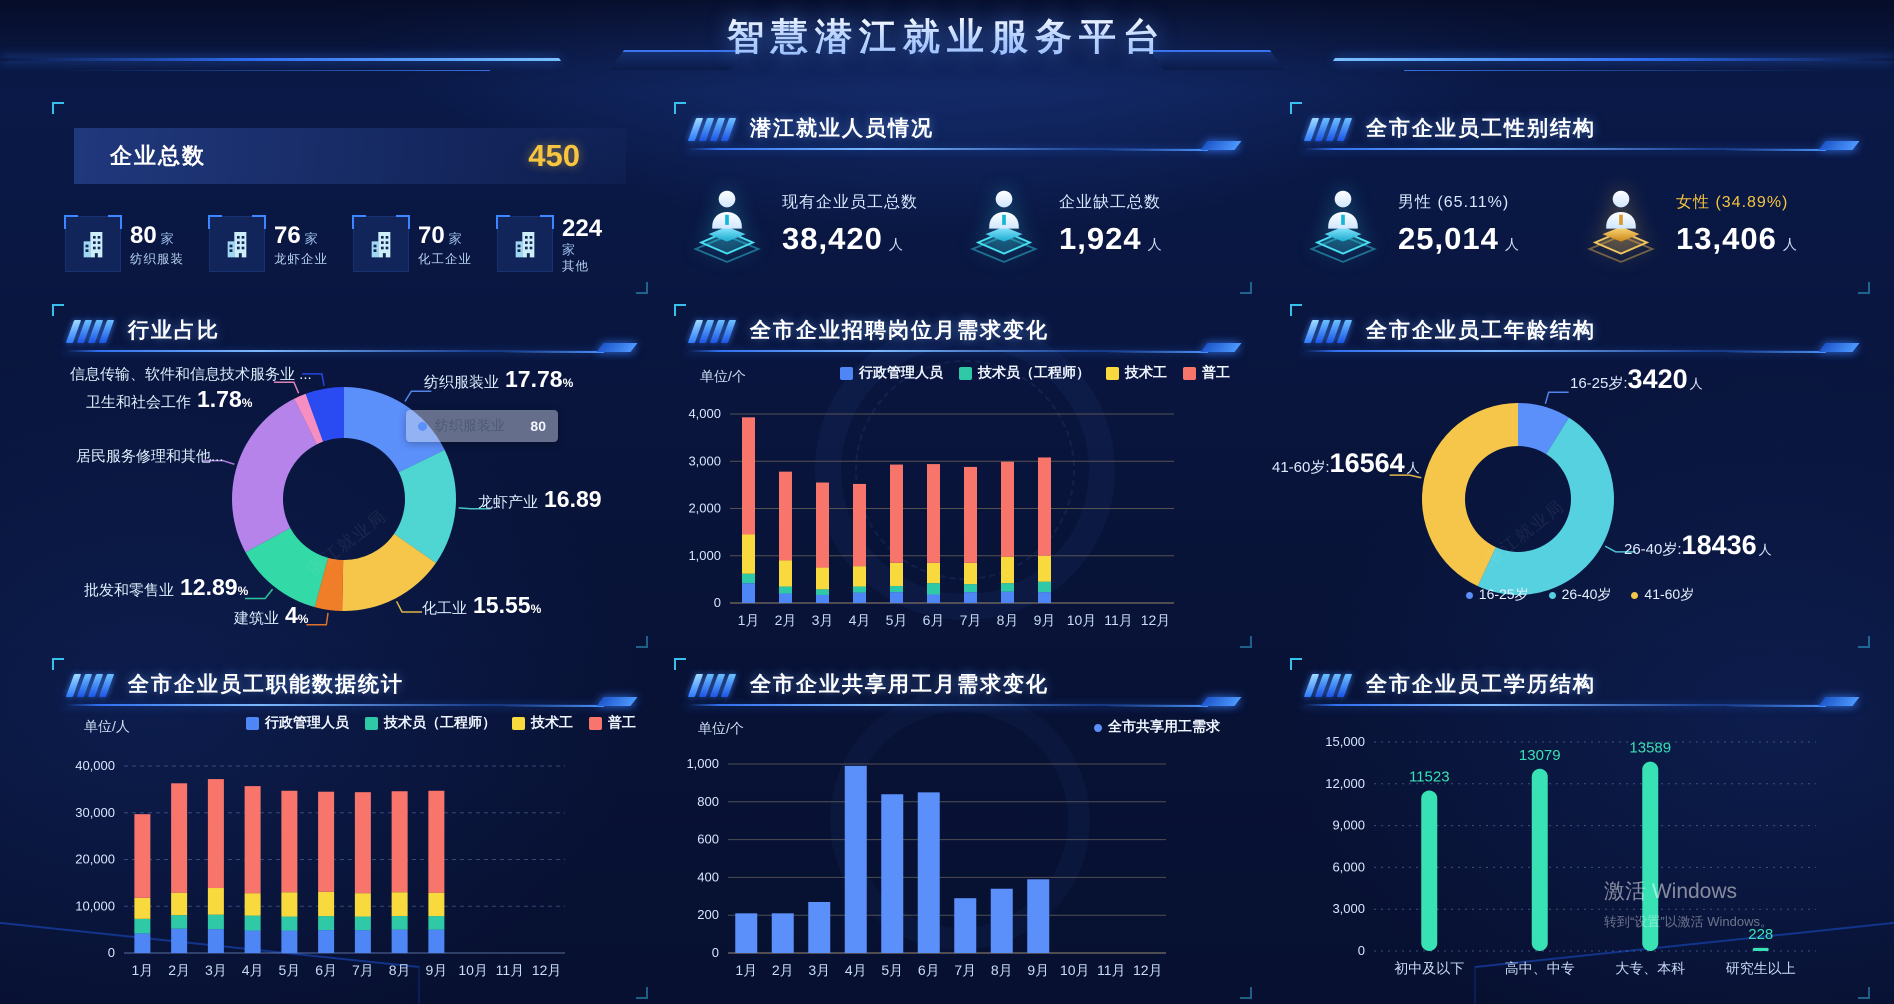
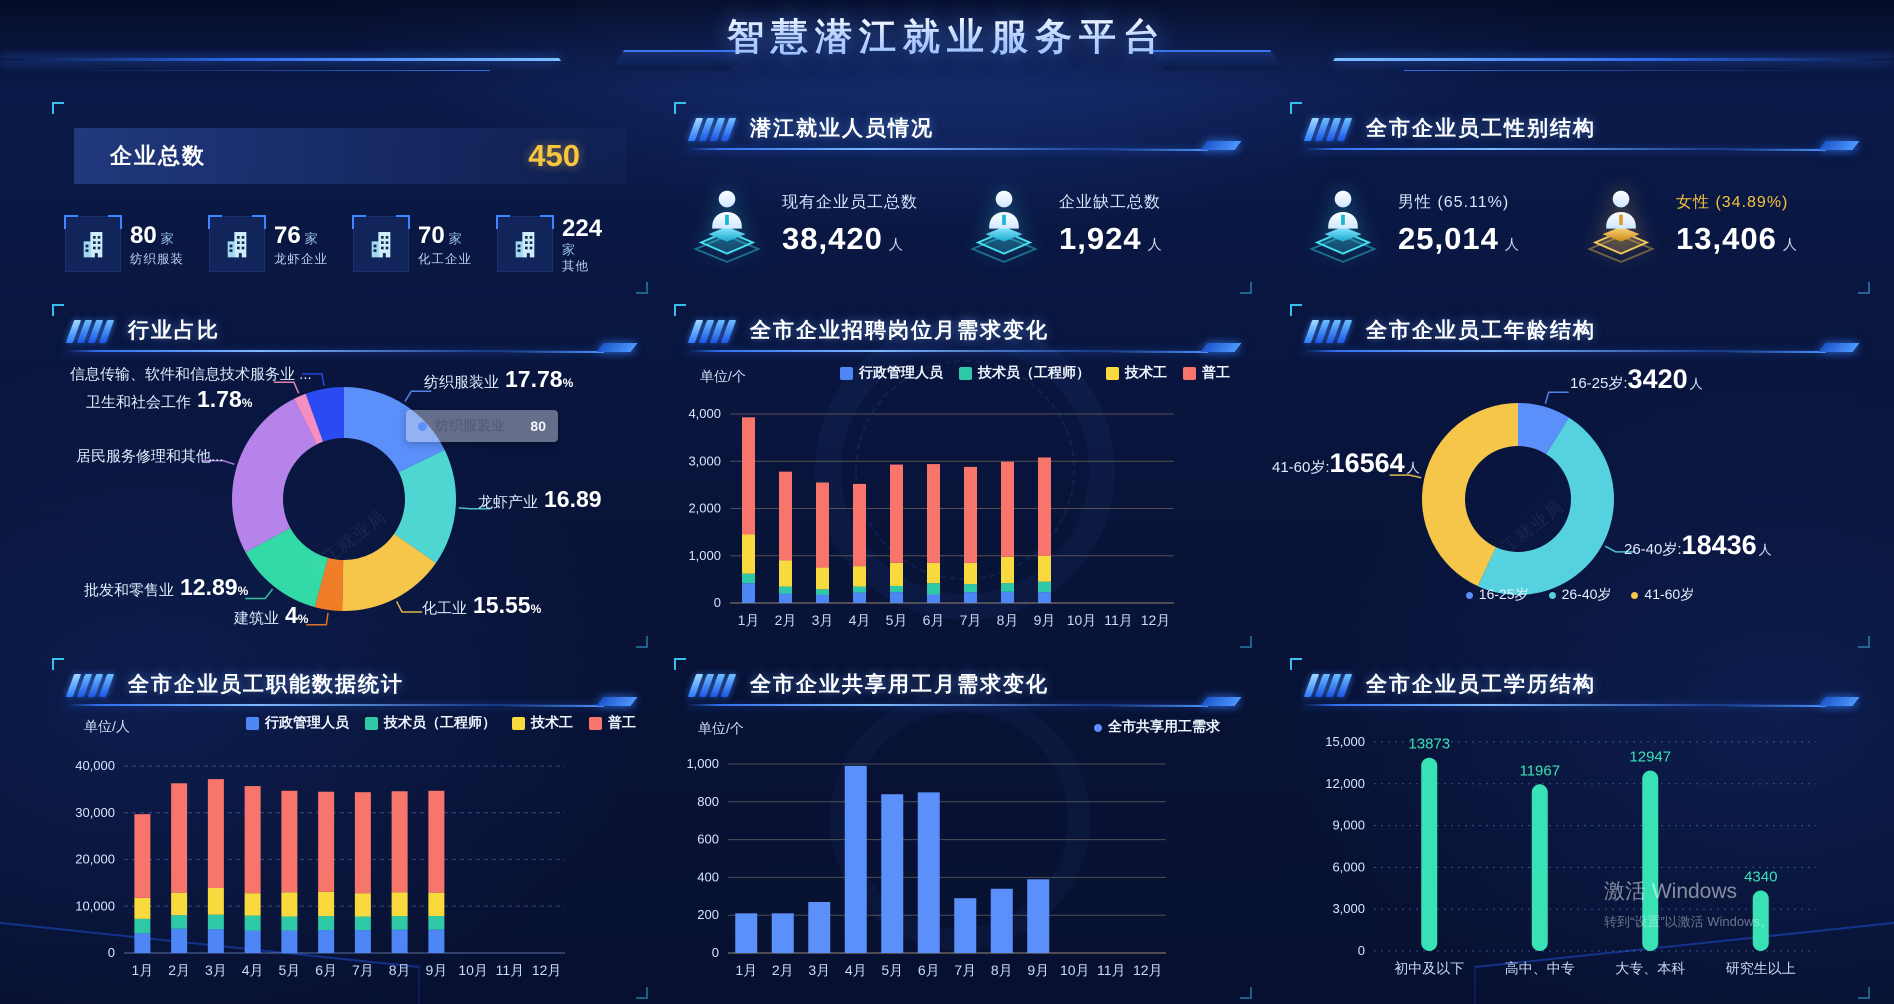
全市企业员工学历结构/初中及以下: 11523 -> 13873
全市企业员工学历结构/高中、中专: 13079 -> 11967
全市企业员工学历结构/大专、本科: 13589 -> 12947
全市企业员工学历结构/研究生以上: 228 -> 4340
